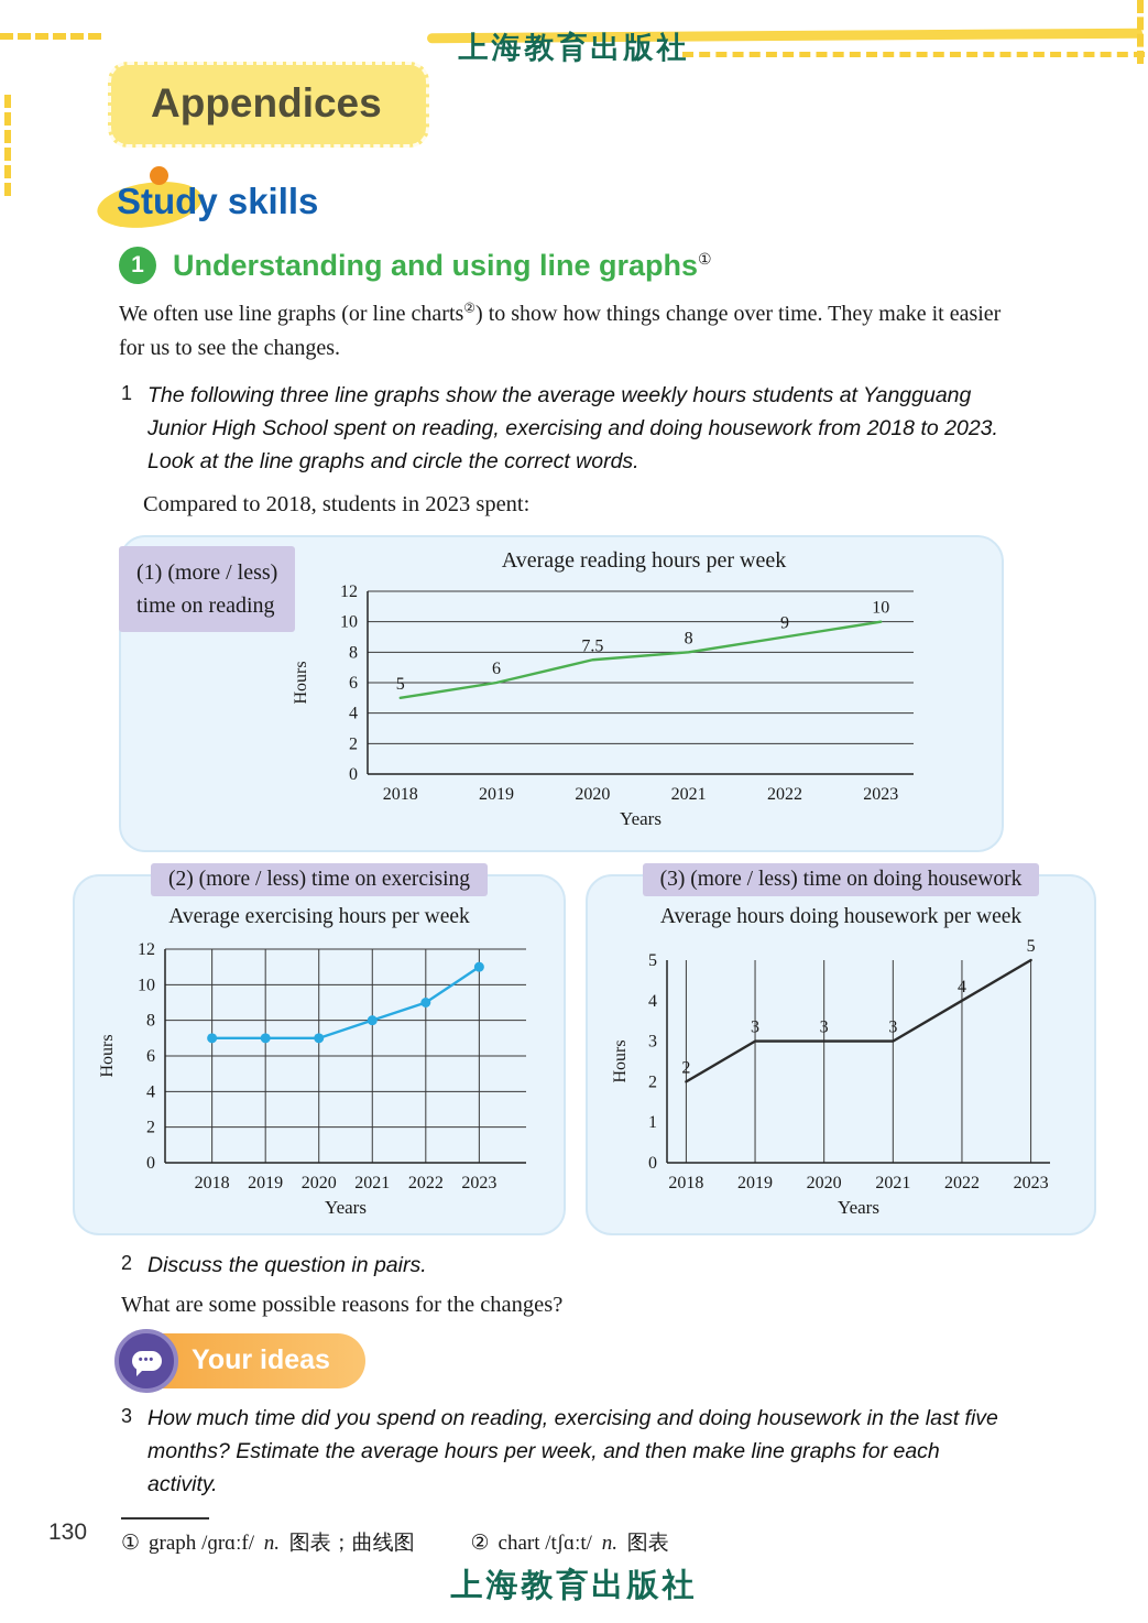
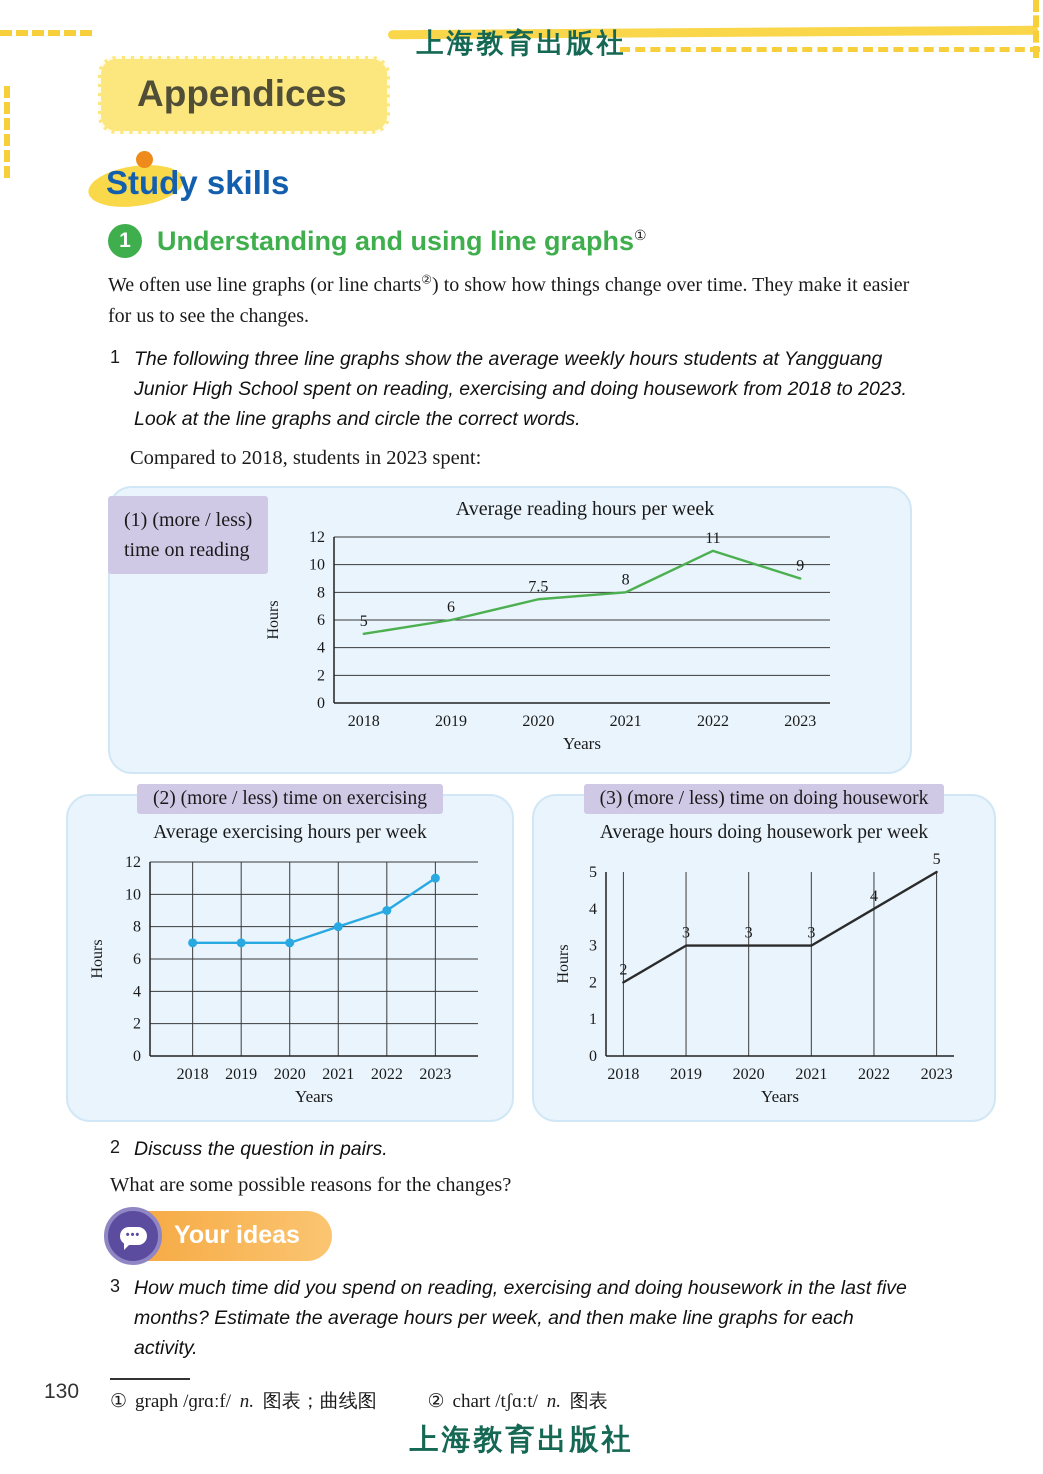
Average reading hours per week/2022: 9 -> 11
Average reading hours per week/2023: 10 -> 9
